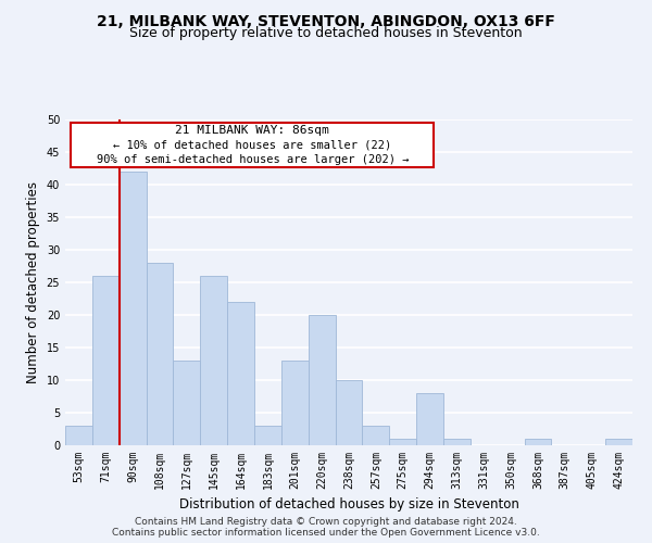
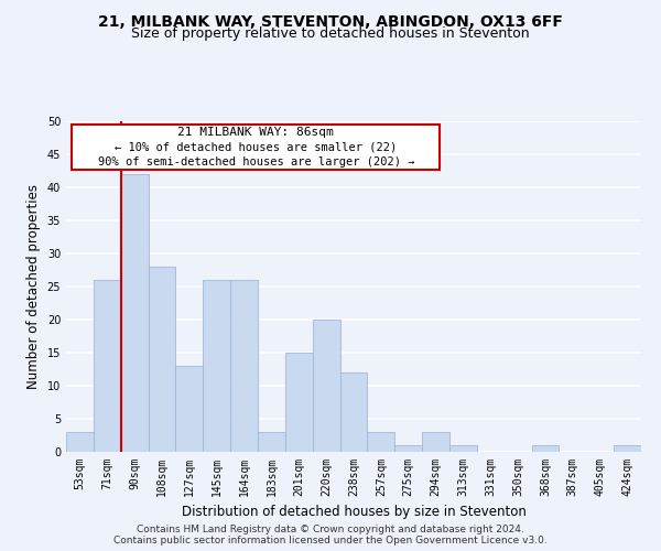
164sqm: 22 -> 26
201sqm: 13 -> 15
238sqm: 10 -> 12
294sqm: 8 -> 3
